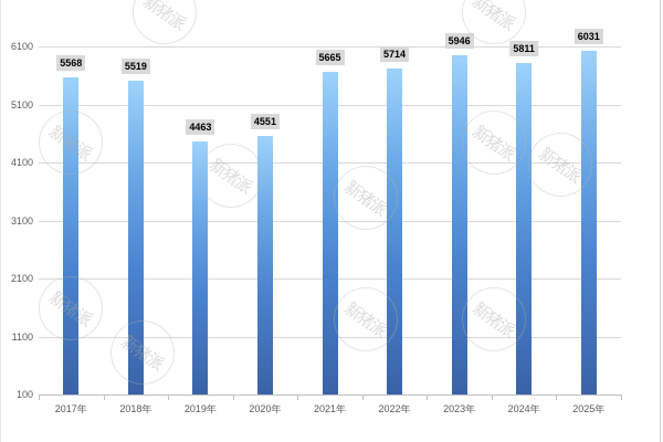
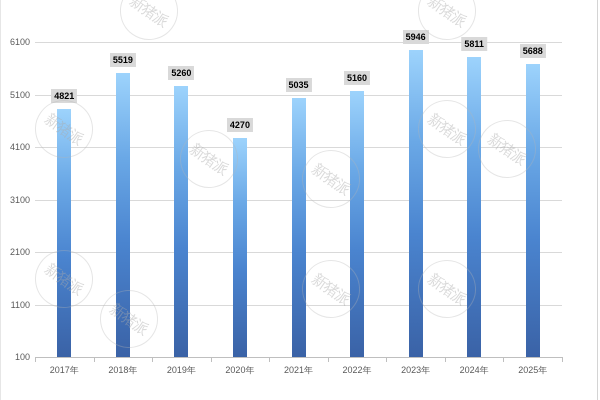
2017年: 5568 -> 4821
2019年: 4463 -> 5260
2020年: 4551 -> 4270
2021年: 5665 -> 5035
2022年: 5714 -> 5160
2025年: 6031 -> 5688
